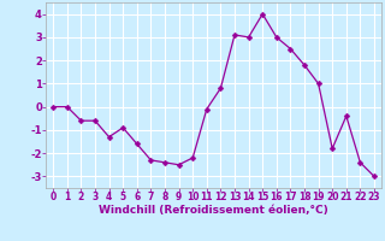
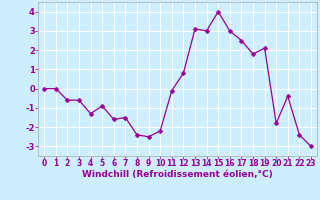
7: -2.3 -> -1.5
19: 1.0 -> 2.1
